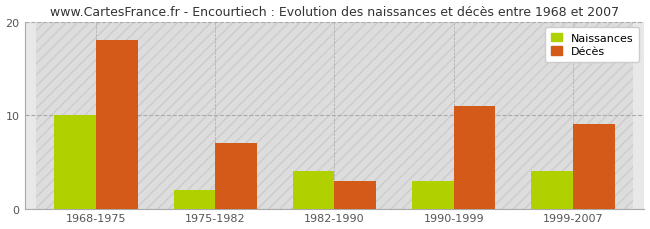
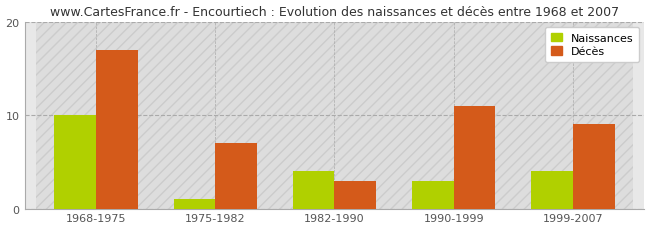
Décès/1968-1975: 18 -> 17
Naissances/1975-1982: 2 -> 1
